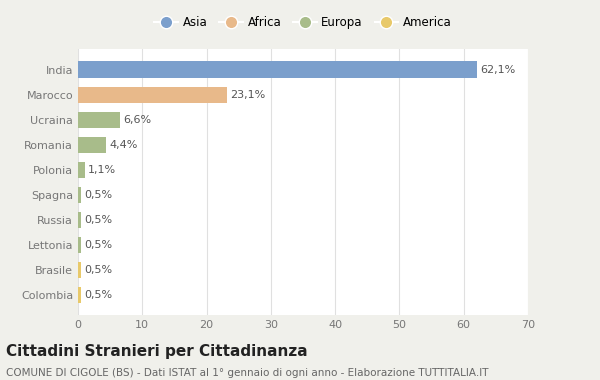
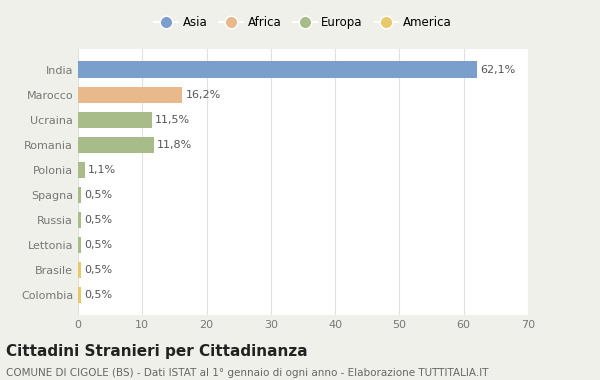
Marocco: 23,1% -> 16,2%
Ucraina: 6,6% -> 11,5%
Romania: 4,4% -> 11,8%
